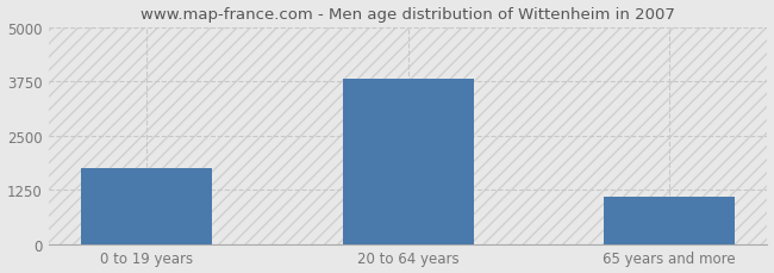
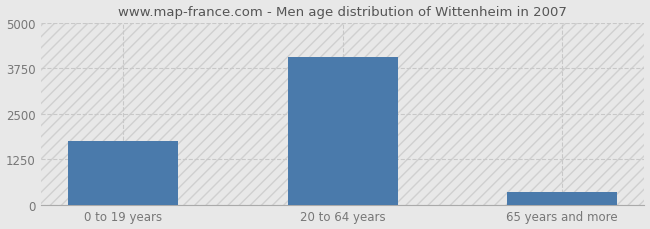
20 to 64 years: 3820 -> 4050
65 years and more: 1100 -> 350
